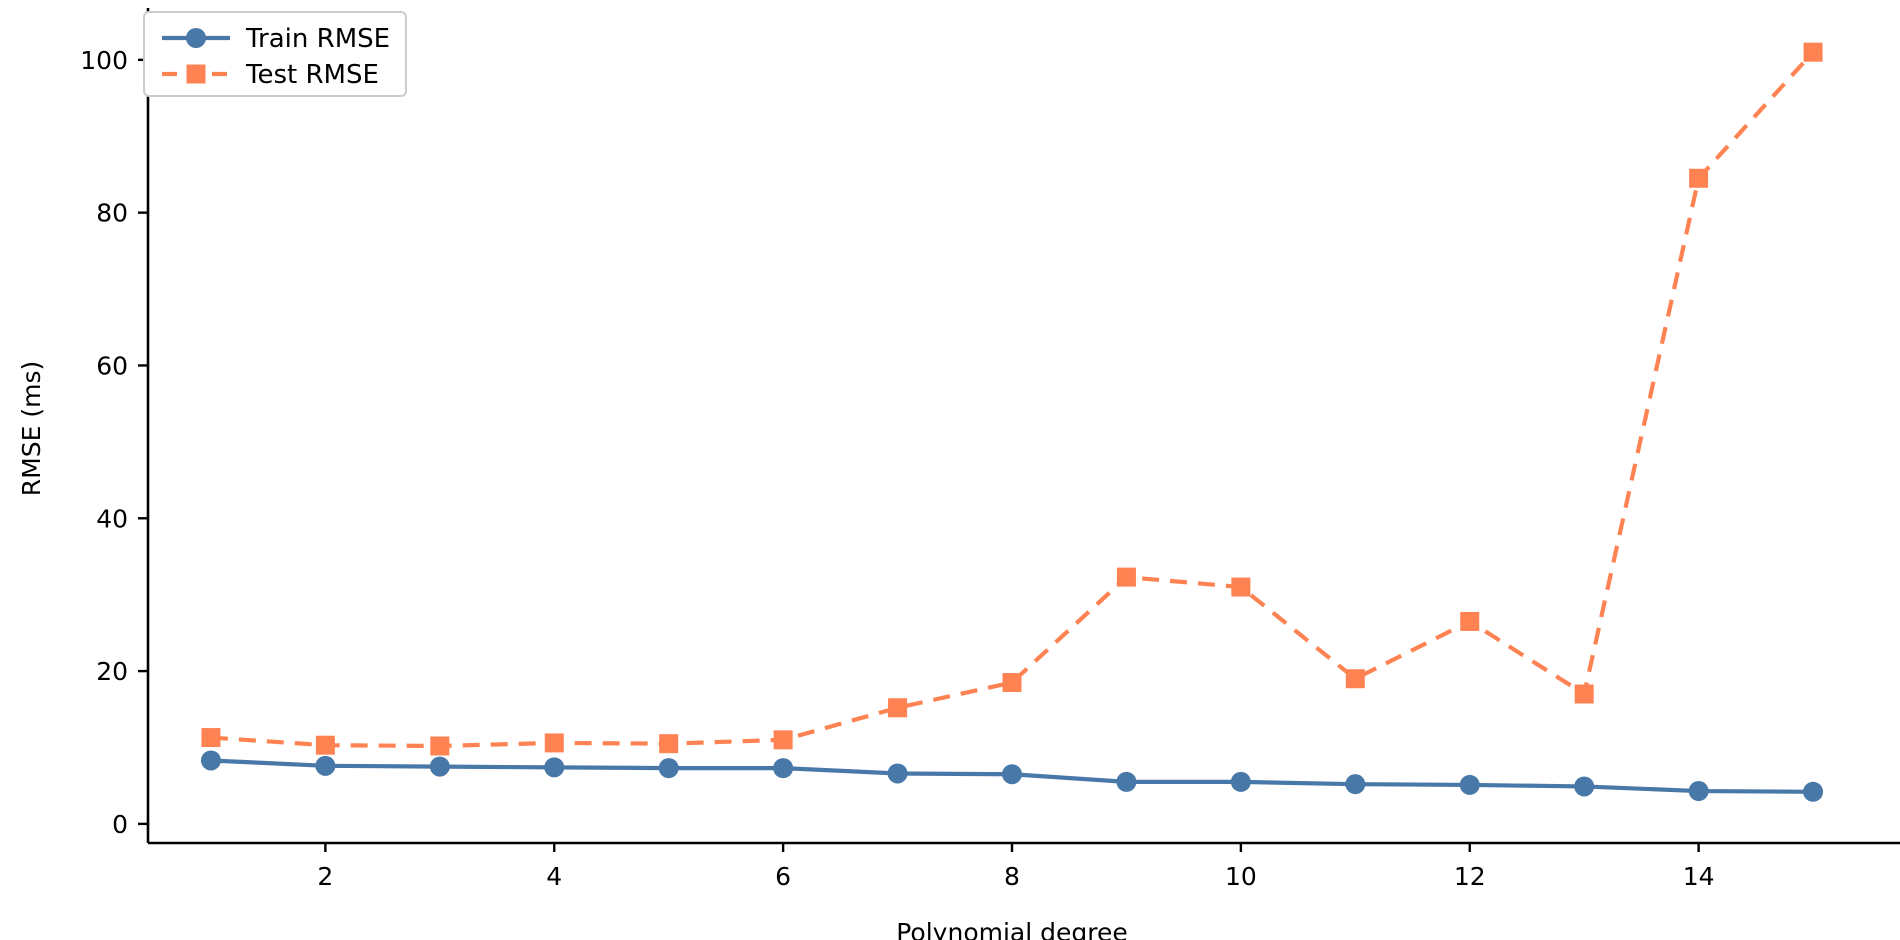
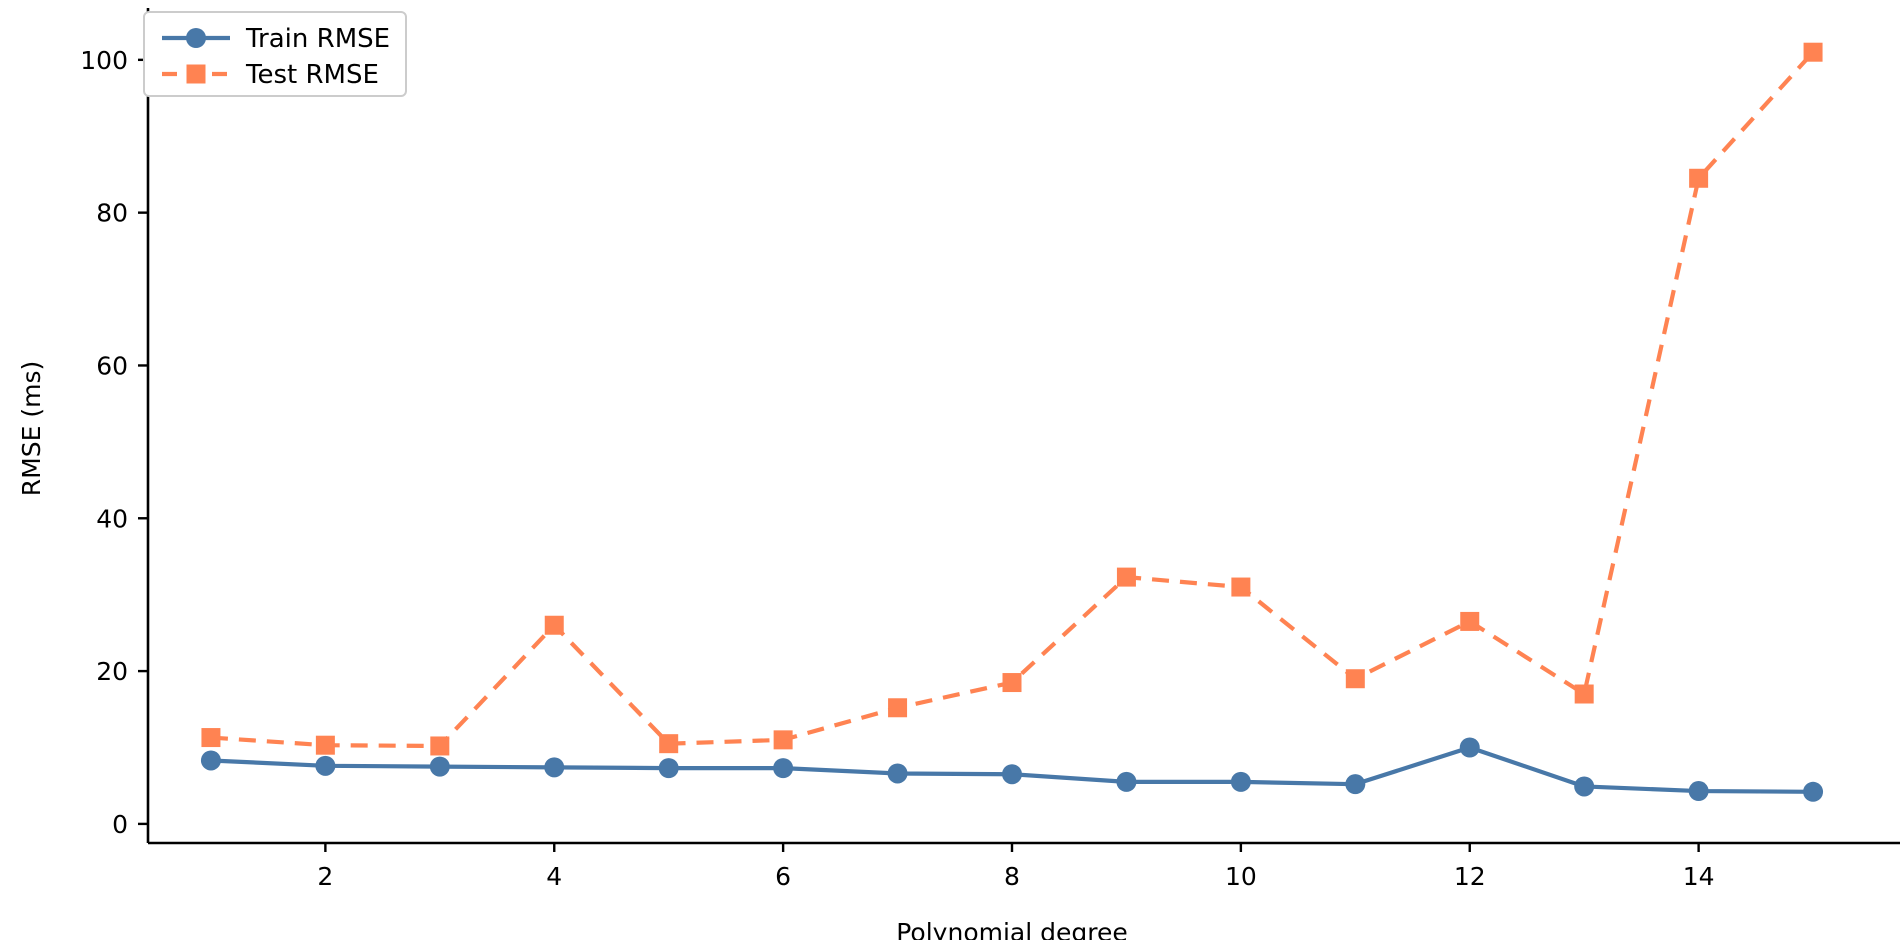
Test RMSE/4: 11 -> 26
Train RMSE/12: 5 -> 10
